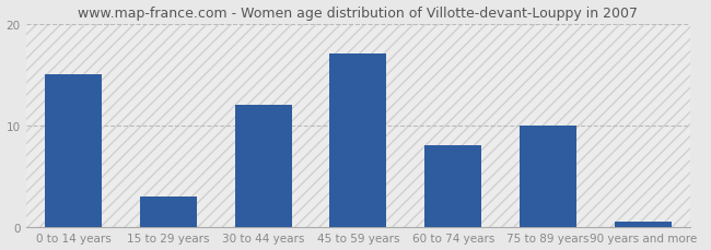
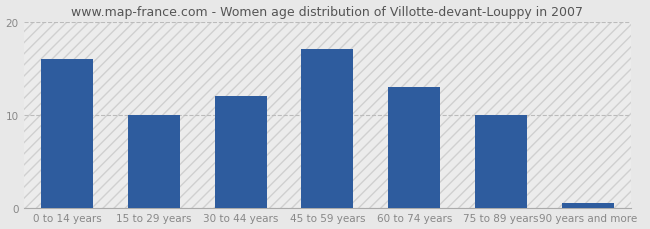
0 to 14 years: 15.0 -> 16.0
15 to 29 years: 3.0 -> 10.0
60 to 74 years: 8.0 -> 13.0
